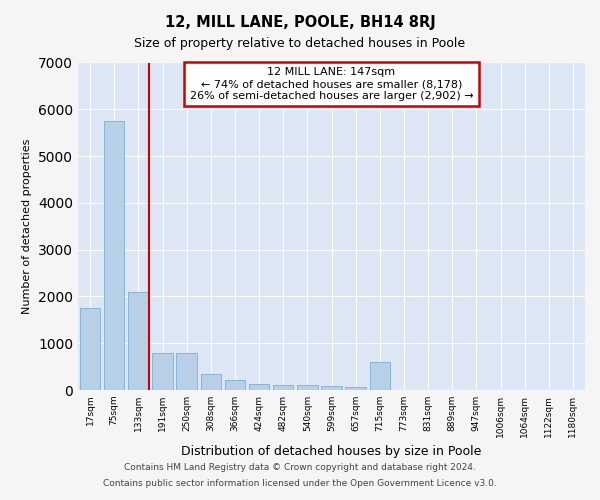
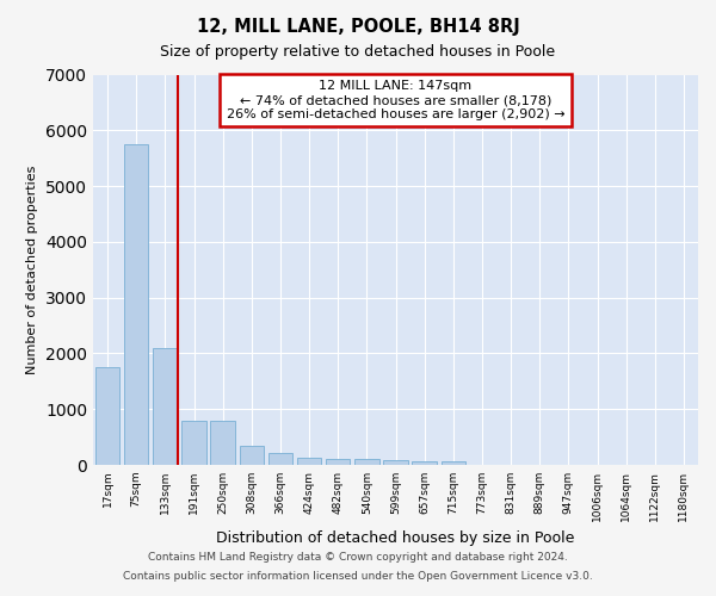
715sqm: 600 -> 70
